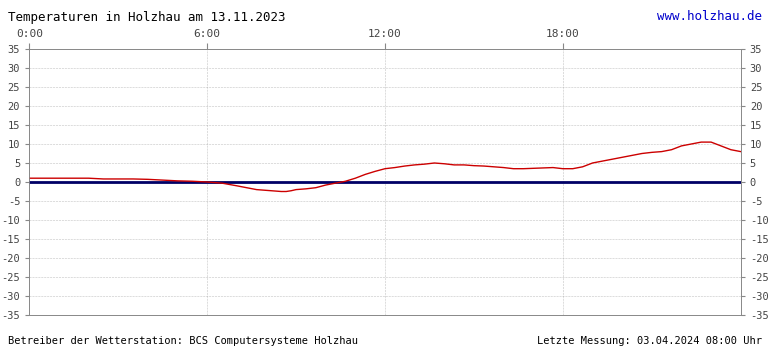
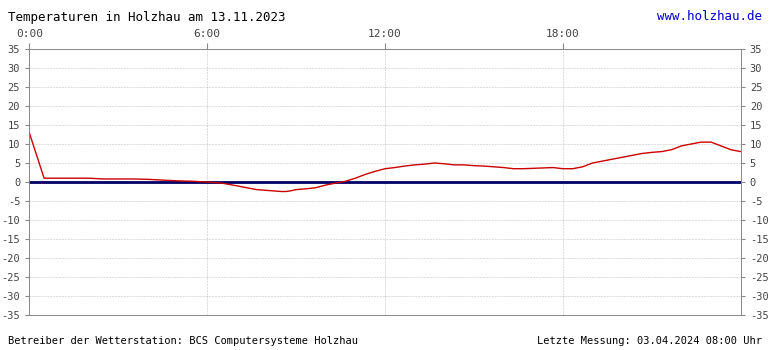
0:00: 1.0 -> 13.0
